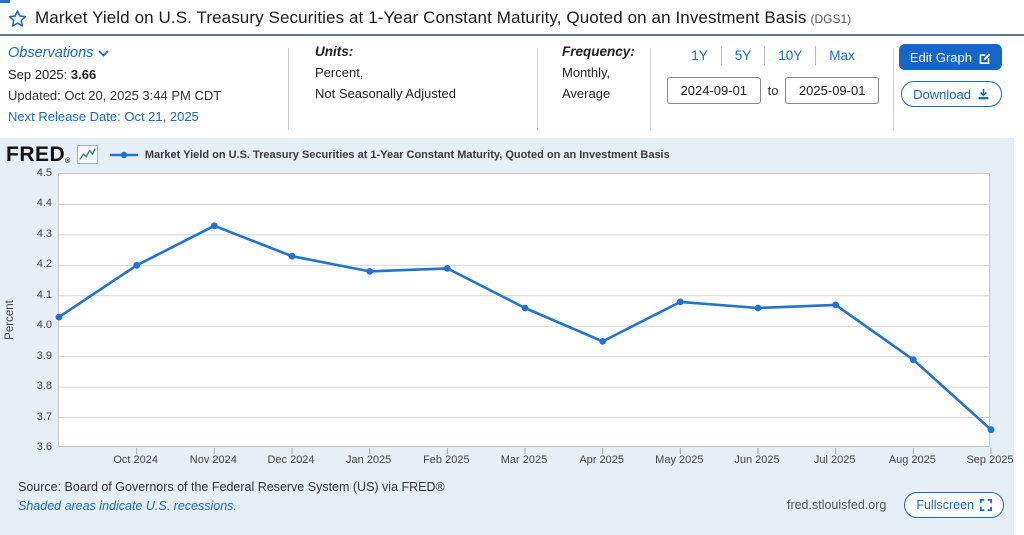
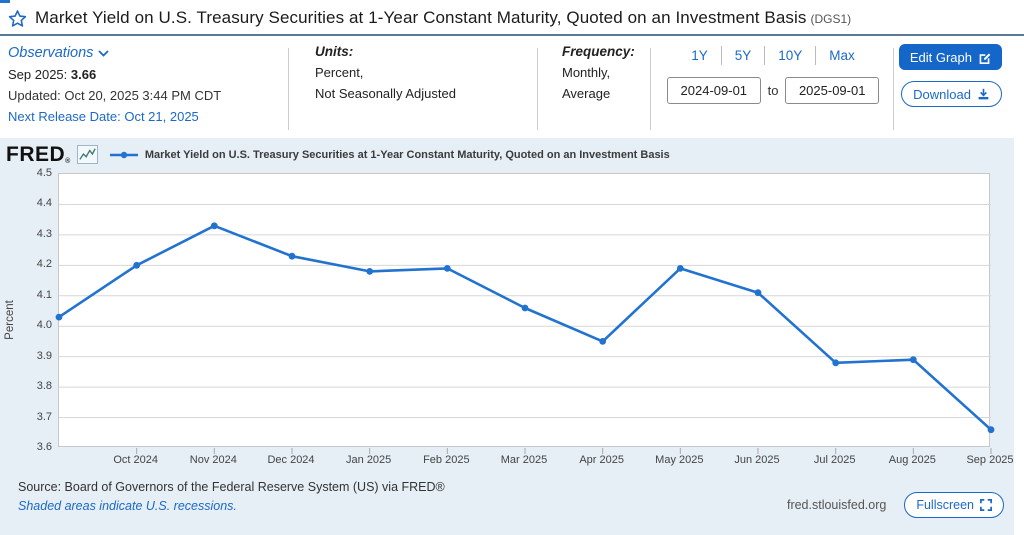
May 2025: 4.08 -> 4.19
Jun 2025: 4.06 -> 4.11
Jul 2025: 4.07 -> 3.88
